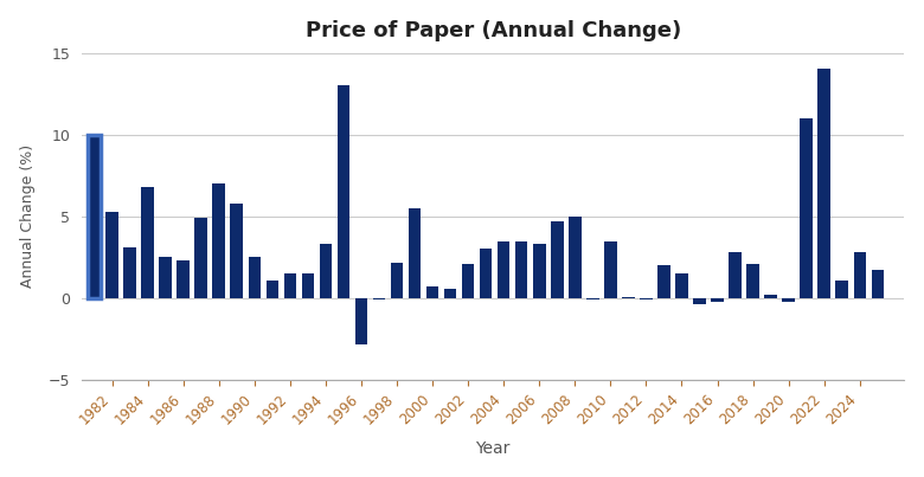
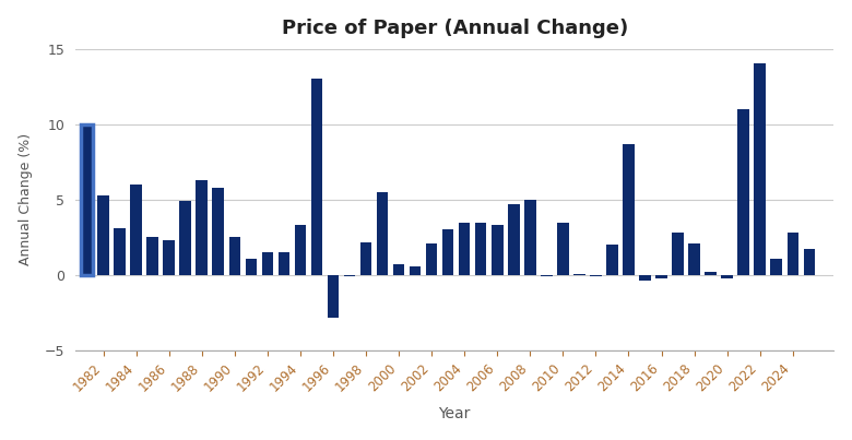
1984: 6.8 -> 6.0
1988: 7.0 -> 6.3
2014: 1.5 -> 8.7
